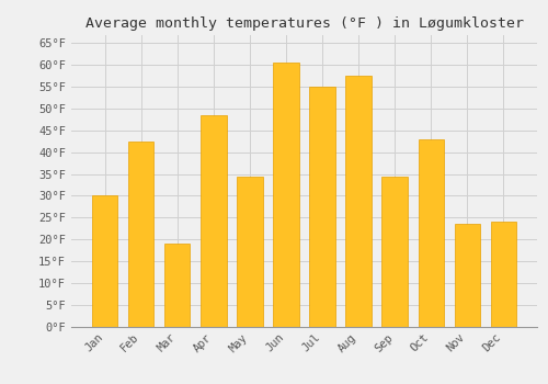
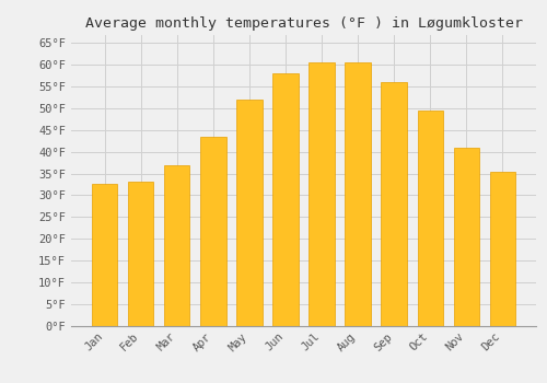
Jan: 30.0°F -> 32.5°F
Feb: 42.5°F -> 33.0°F
Mar: 19.0°F -> 37.0°F
Apr: 48.5°F -> 43.5°F
May: 34.5°F -> 52.0°F
Jun: 60.5°F -> 58.0°F
Jul: 55.0°F -> 60.5°F
Aug: 57.5°F -> 60.5°F
Sep: 34.5°F -> 56.0°F
Oct: 43.0°F -> 49.5°F
Nov: 23.5°F -> 41.0°F
Dec: 24.0°F -> 35.5°F
